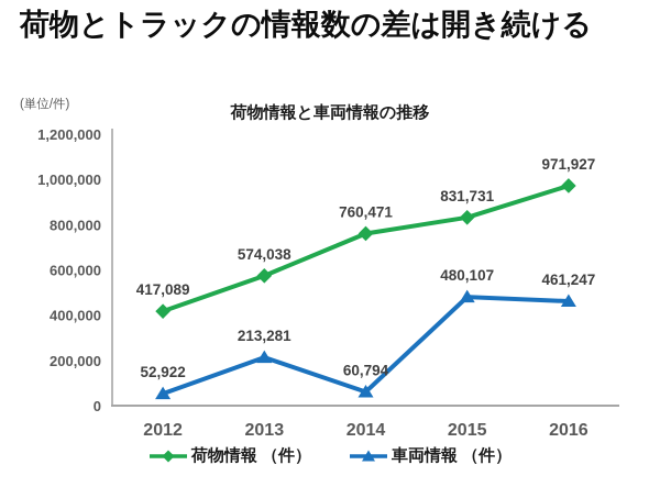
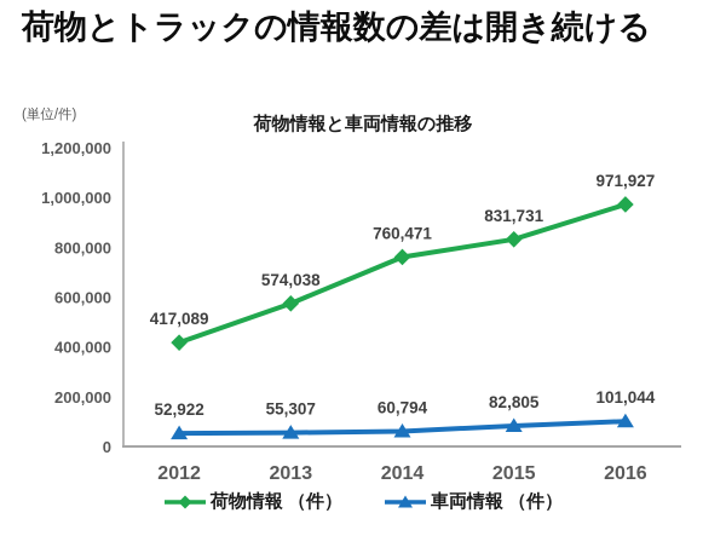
車両情報 （件）/2013: 213,281 -> 55,307
車両情報 （件）/2015: 480,107 -> 82,805
車両情報 （件）/2016: 461,247 -> 101,044
